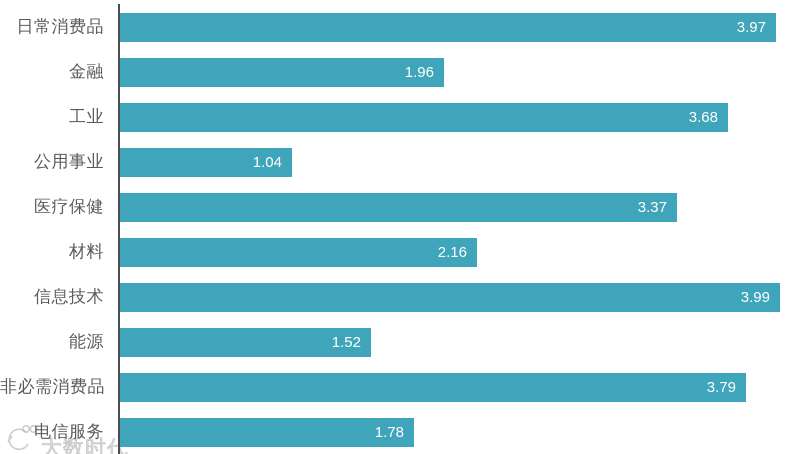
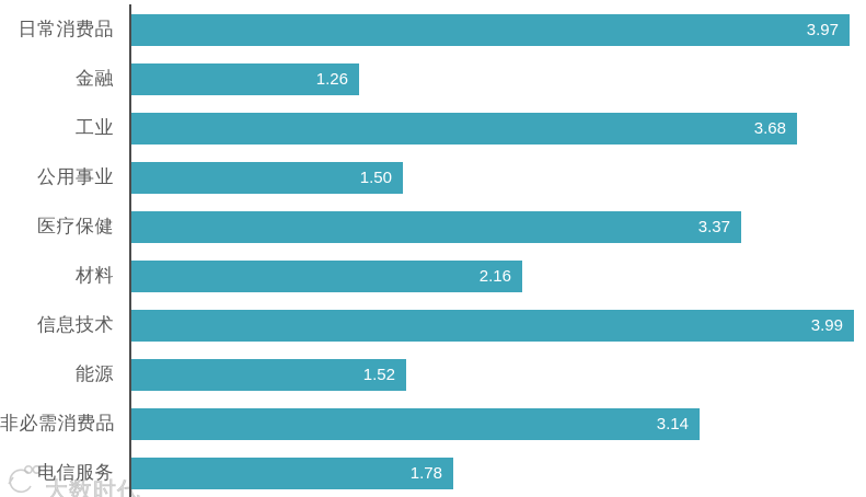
金融: 1.96 -> 1.26
公用事业: 1.04 -> 1.50
非必需消费品: 3.79 -> 3.14
